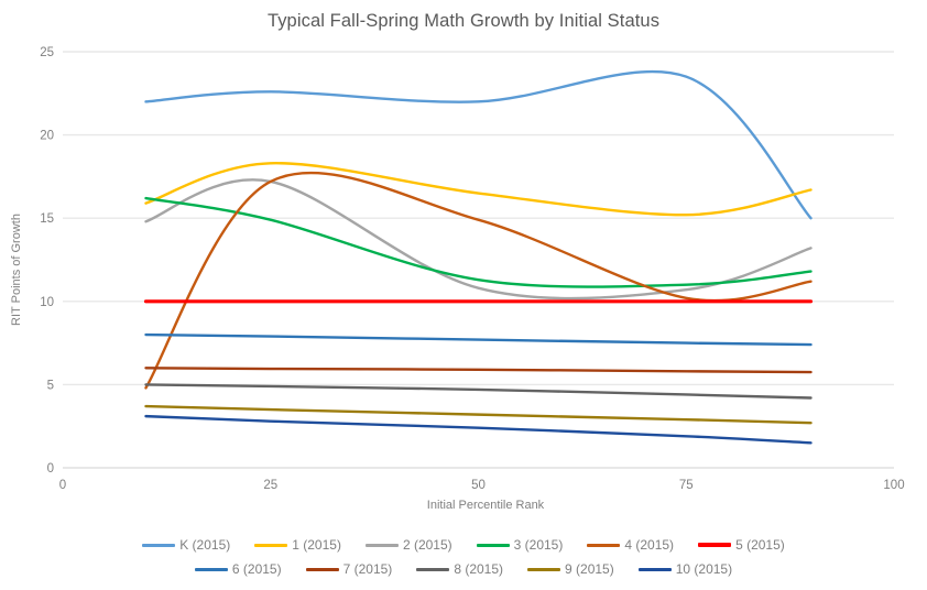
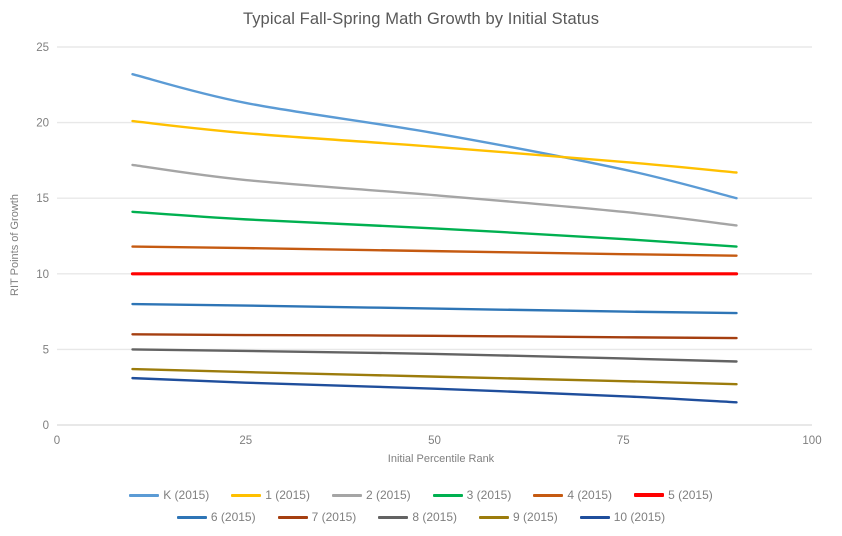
K (2015)/10: 22.0 -> 23.2
1 (2015)/10: 15.9 -> 20.1
2 (2015)/10: 14.8 -> 17.2
3 (2015)/10: 16.2 -> 14.1
4 (2015)/10: 4.8 -> 11.8
K (2015)/25: 22.6 -> 21.3
1 (2015)/25: 18.3 -> 19.3
2 (2015)/25: 17.2 -> 16.2
3 (2015)/25: 14.9 -> 13.6
4 (2015)/25: 17.2 -> 11.7
K (2015)/50: 22.0 -> 19.3
1 (2015)/50: 16.5 -> 18.4
2 (2015)/50: 10.8 -> 15.2
3 (2015)/50: 11.3 -> 13.0
4 (2015)/50: 14.9 -> 11.5
K (2015)/75: 23.5 -> 16.9
1 (2015)/75: 15.2 -> 17.4
2 (2015)/75: 10.7 -> 14.1
3 (2015)/75: 11.0 -> 12.3
4 (2015)/75: 10.2 -> 11.3
